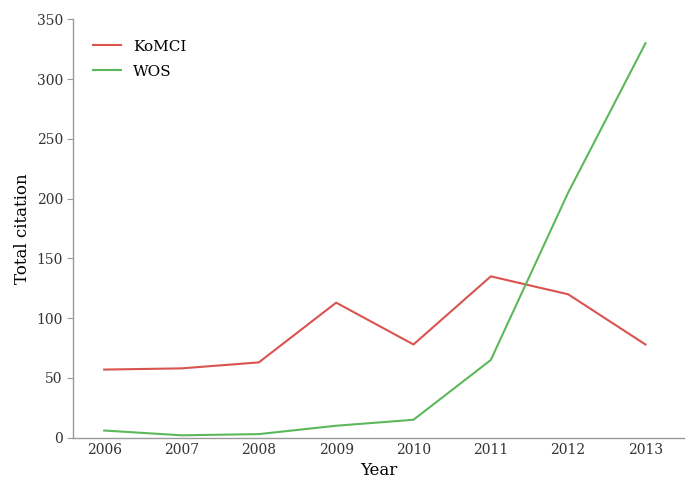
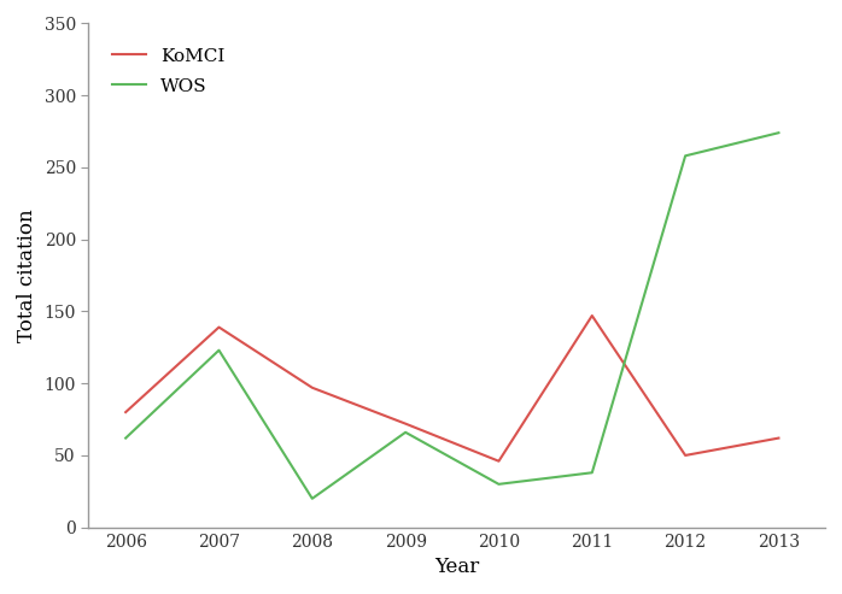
KoMCI/2006: 57 -> 80
WOS/2006: 6 -> 62
KoMCI/2007: 58 -> 139
WOS/2007: 2 -> 123
KoMCI/2008: 63 -> 97
WOS/2008: 3 -> 20
KoMCI/2009: 113 -> 72
WOS/2009: 10 -> 66
KoMCI/2010: 78 -> 46
WOS/2010: 15 -> 30
KoMCI/2011: 135 -> 147
WOS/2011: 65 -> 38
KoMCI/2012: 120 -> 50
WOS/2012: 205 -> 258
KoMCI/2013: 78 -> 62
WOS/2013: 330 -> 274
